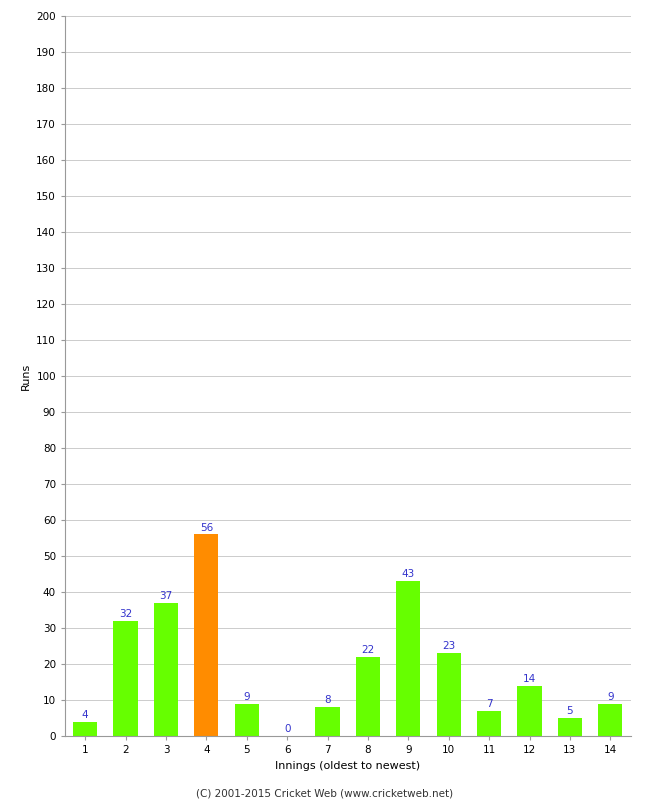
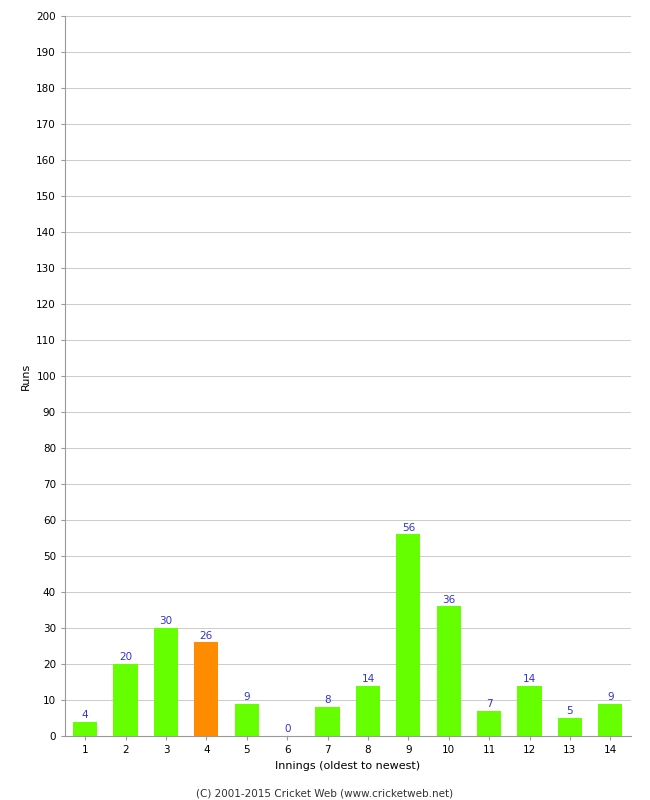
2: 32 -> 20
3: 37 -> 30
4: 56 -> 26
8: 22 -> 14
9: 43 -> 56
10: 23 -> 36
